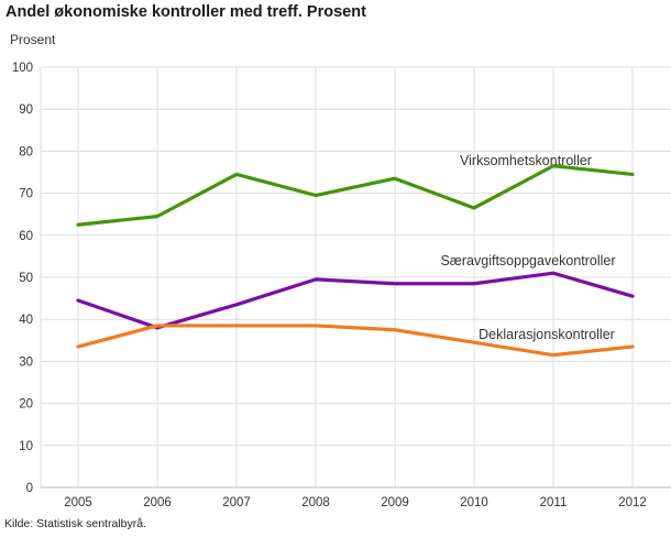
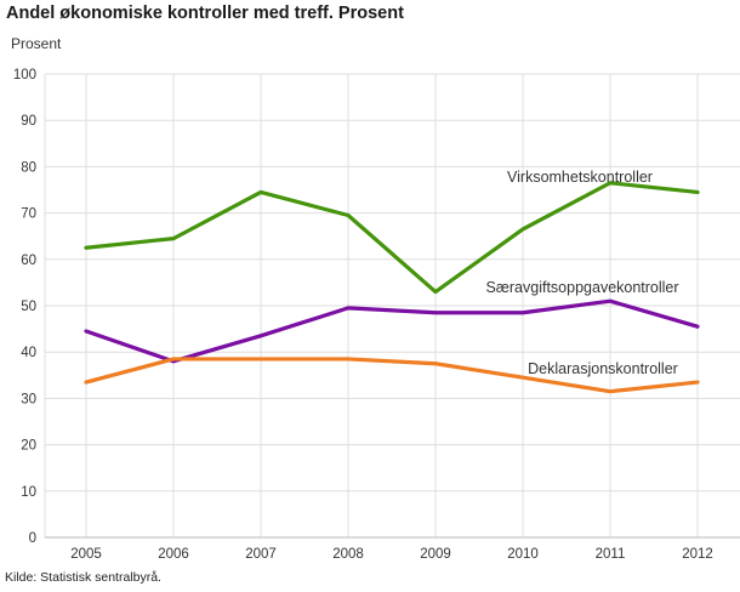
Virksomhetskontroller/2009: 74 -> 53
